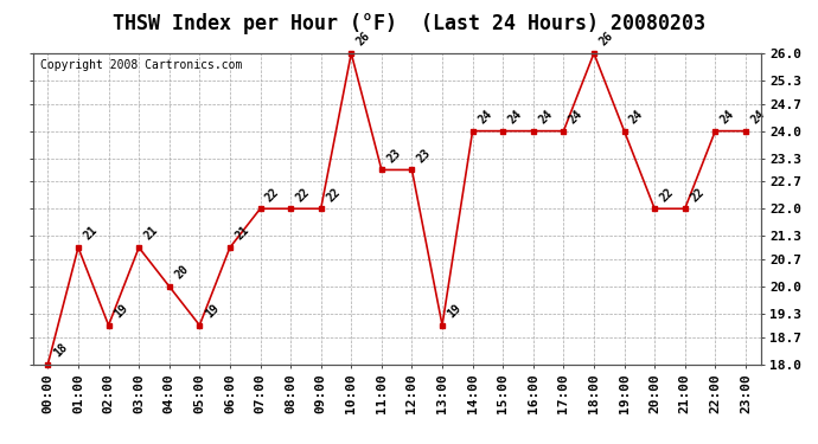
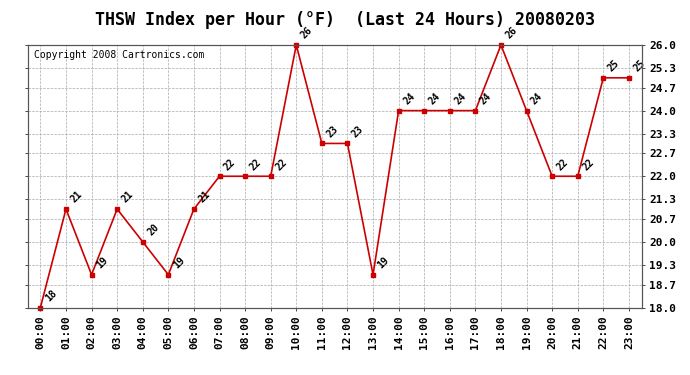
22:00: 24 -> 25
23:00: 24 -> 25
